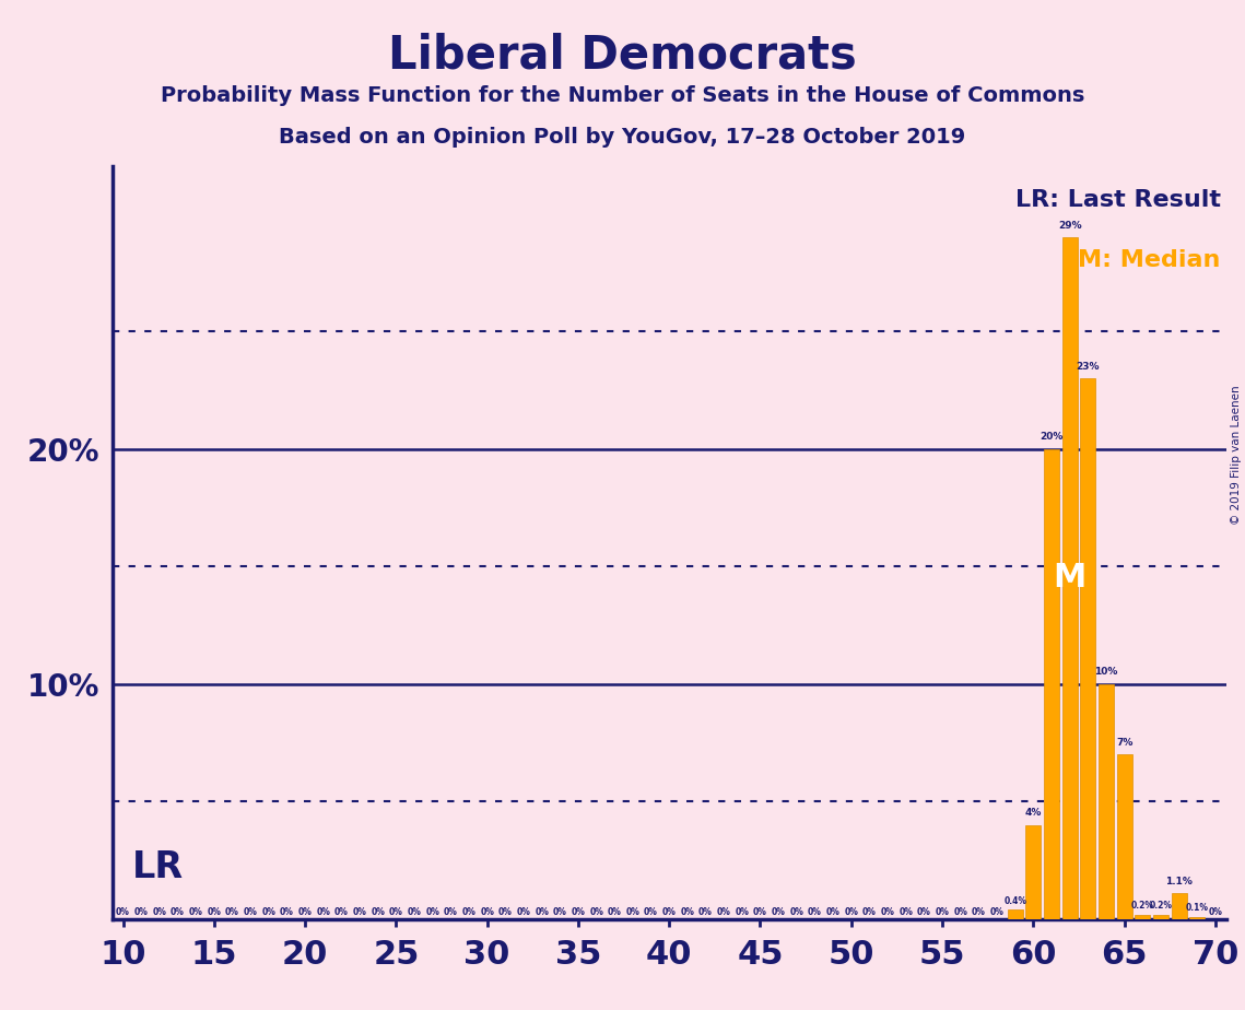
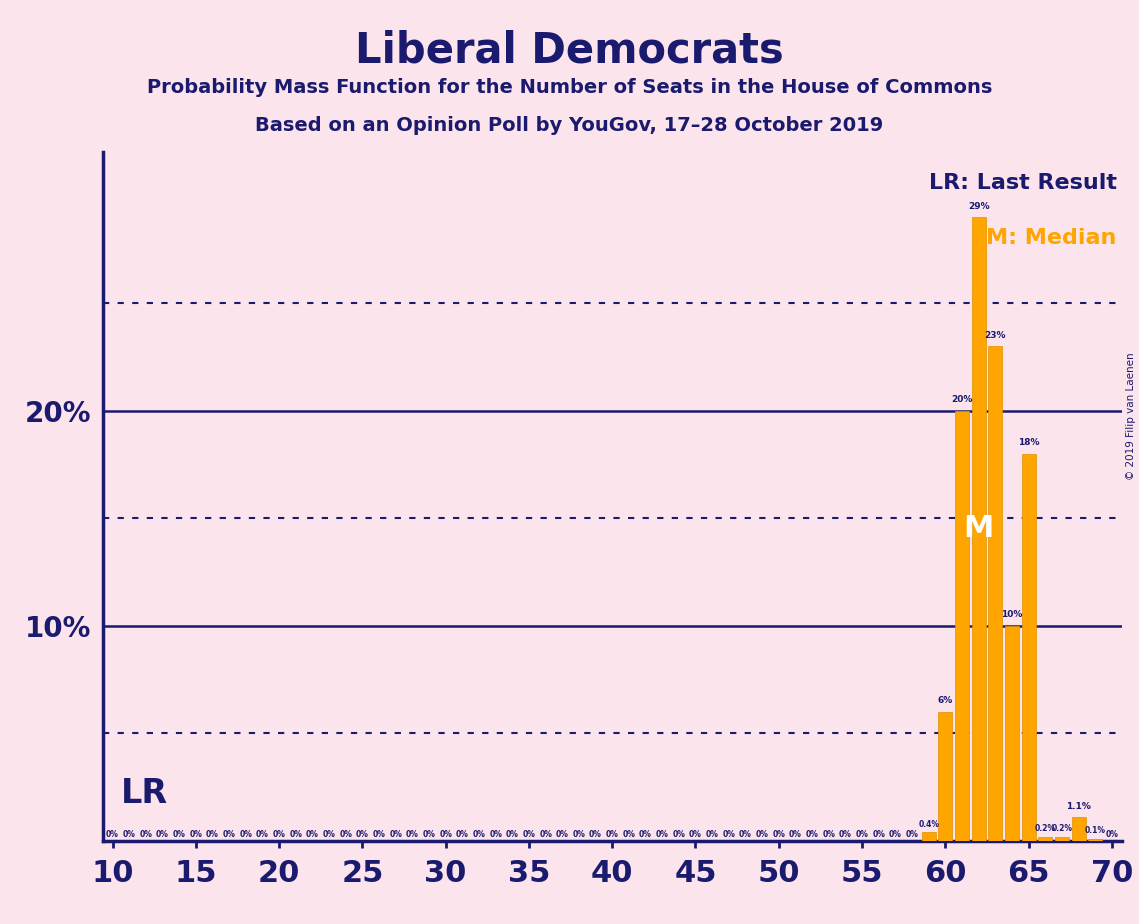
60: 4% -> 6%
65: 7% -> 18%
